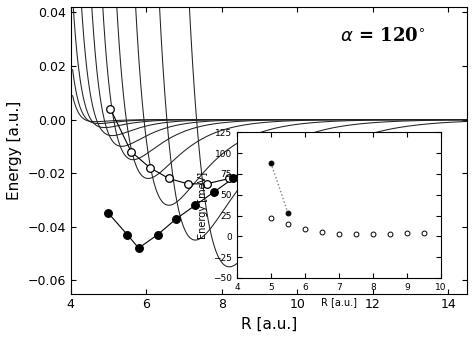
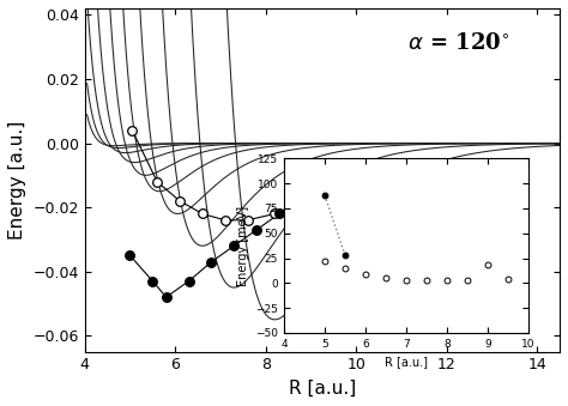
9: 4 -> 18
